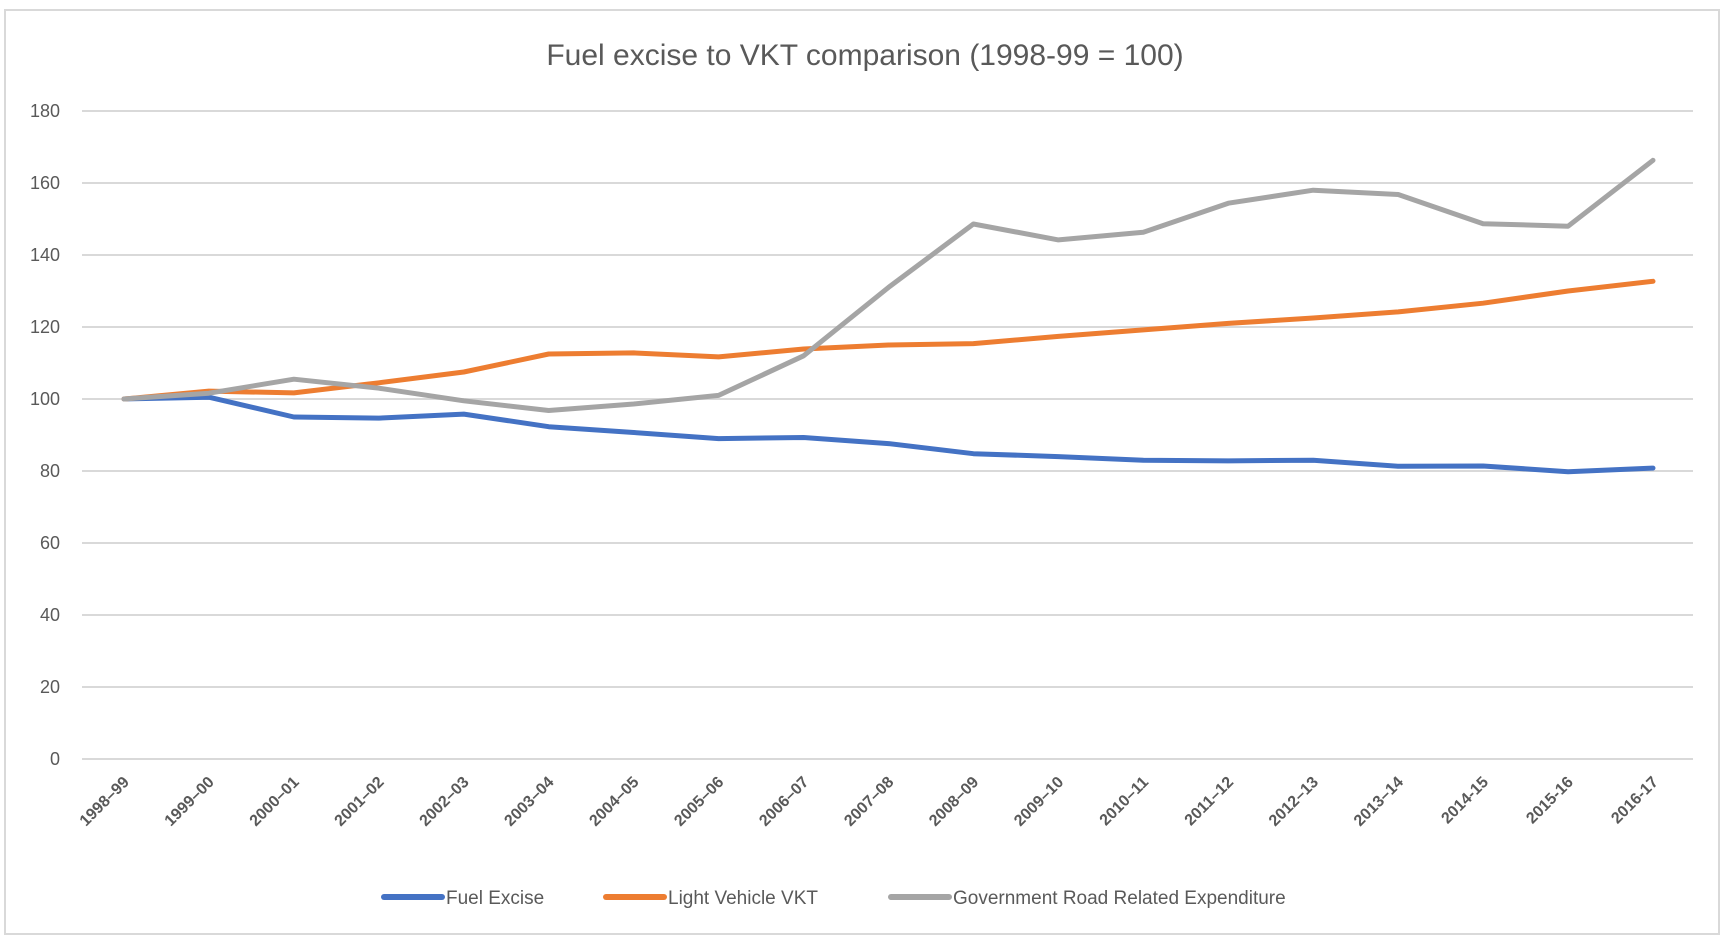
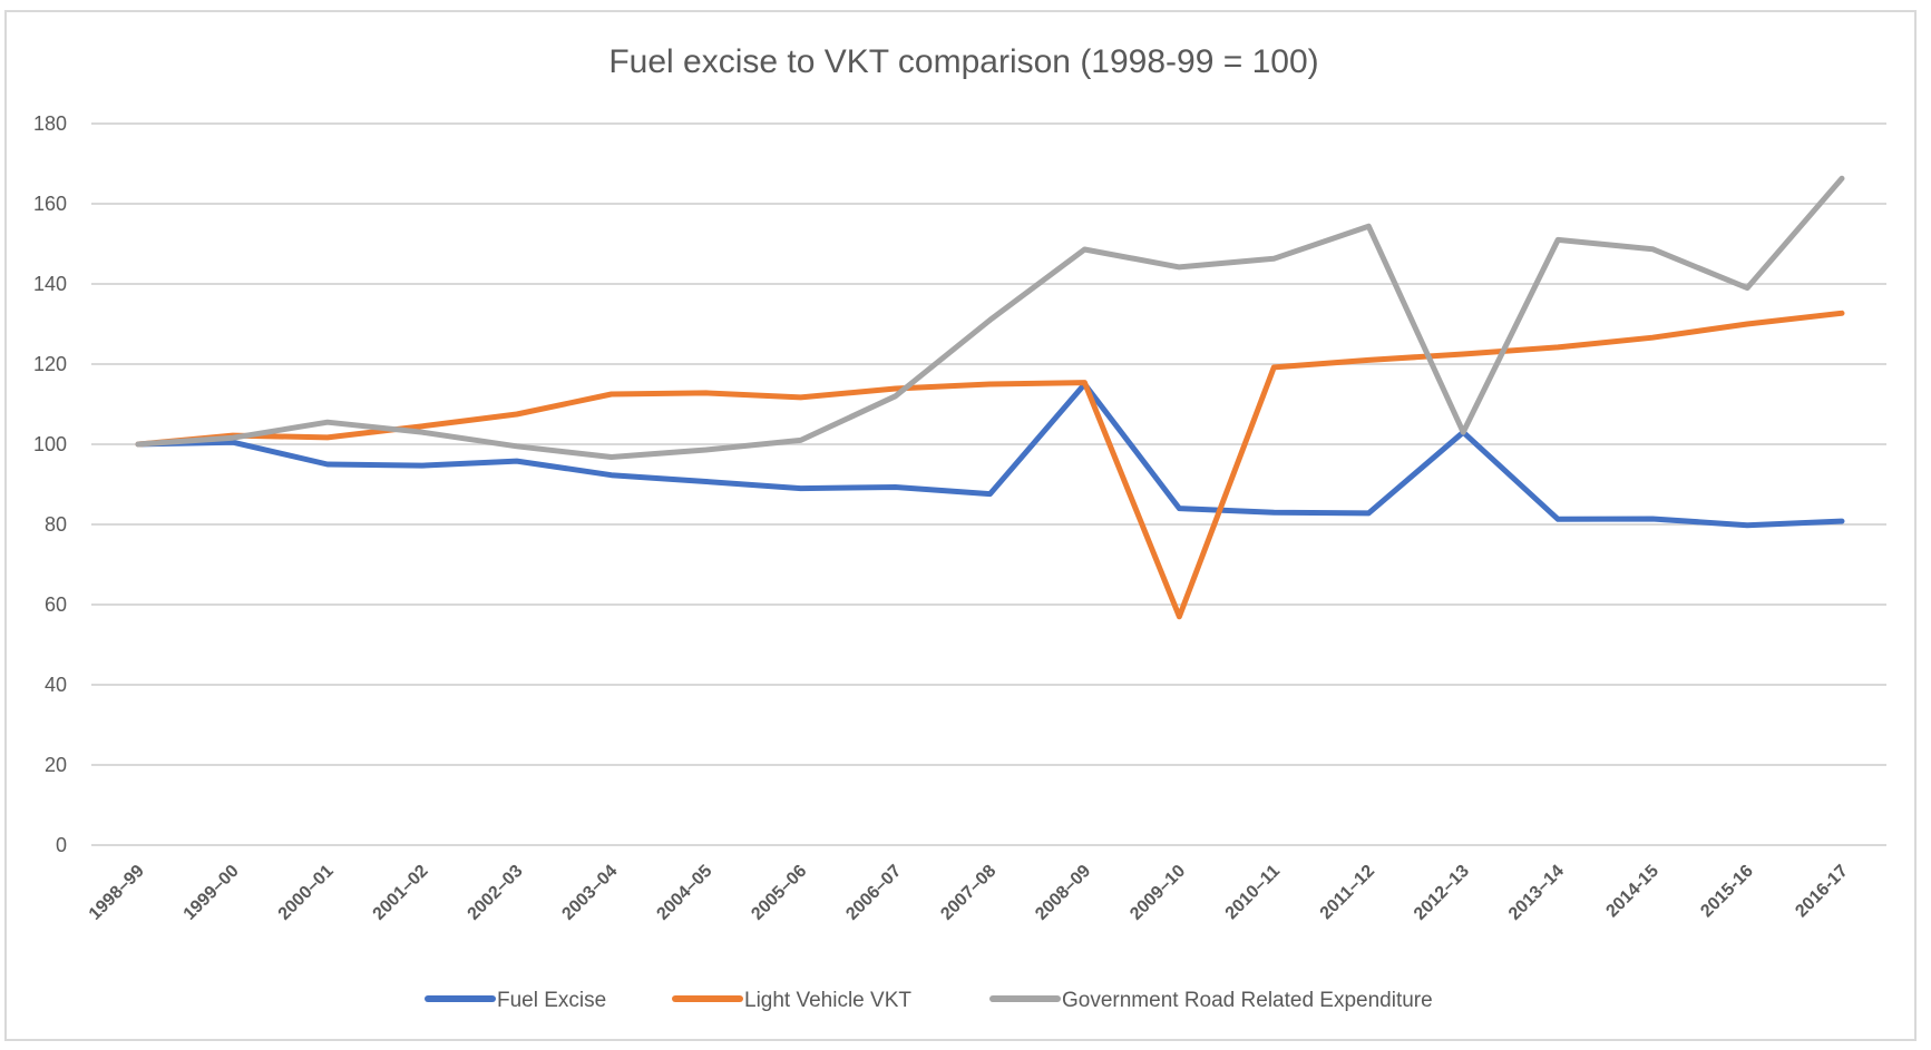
Fuel Excise/2008–09: 85 -> 115
Light Vehicle VKT/2009–10: 117 -> 57
Fuel Excise/2012–13: 83 -> 103
Government Road Related Expenditure/2012–13: 158 -> 103
Government Road Related Expenditure/2013–14: 157 -> 151
Government Road Related Expenditure/2015-16: 148 -> 139
